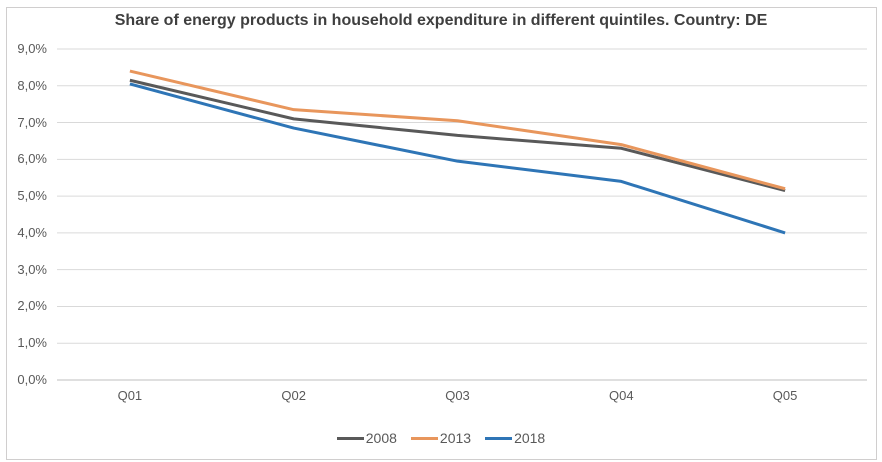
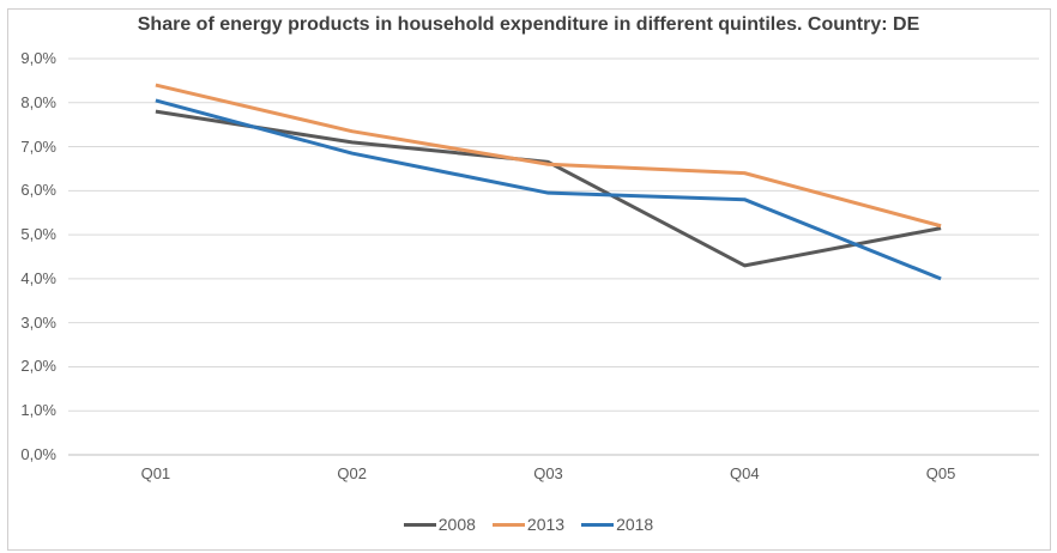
2008/Q01: 8,2% -> 7,8%
2013/Q03: 7,0% -> 6,6%
2008/Q04: 6,3% -> 4,3%
2018/Q04: 5,4% -> 5,8%
